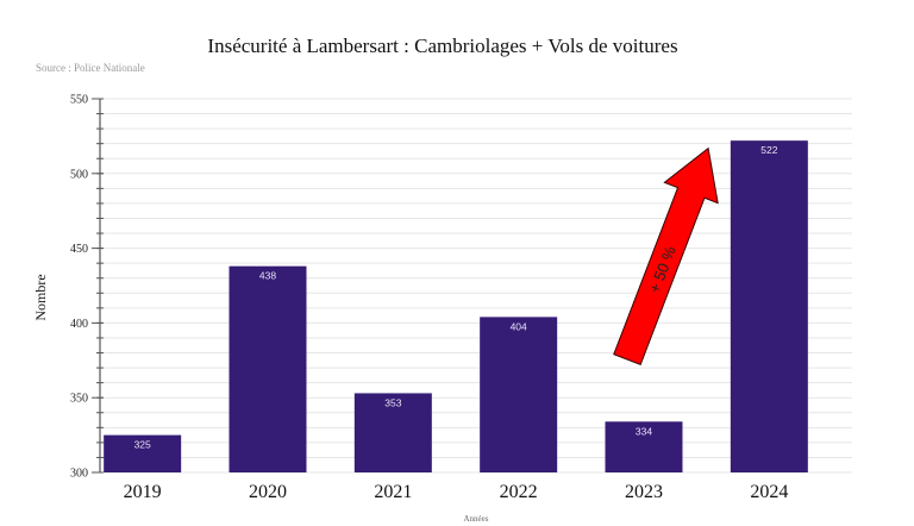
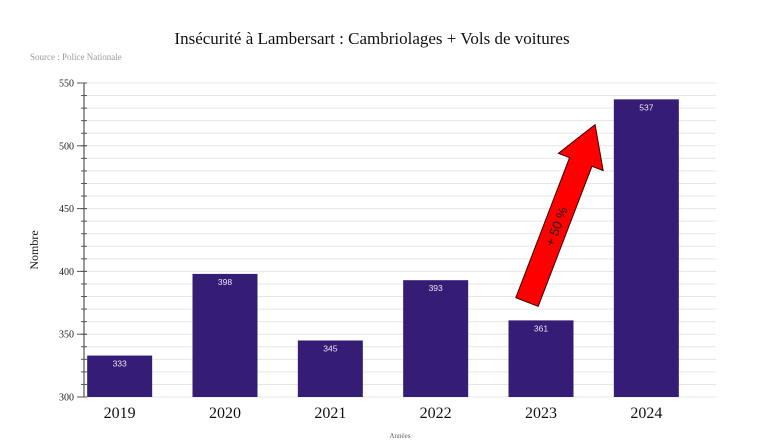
2019: 325 -> 333
2020: 438 -> 398
2021: 353 -> 345
2022: 404 -> 393
2023: 334 -> 361
2024: 522 -> 537
